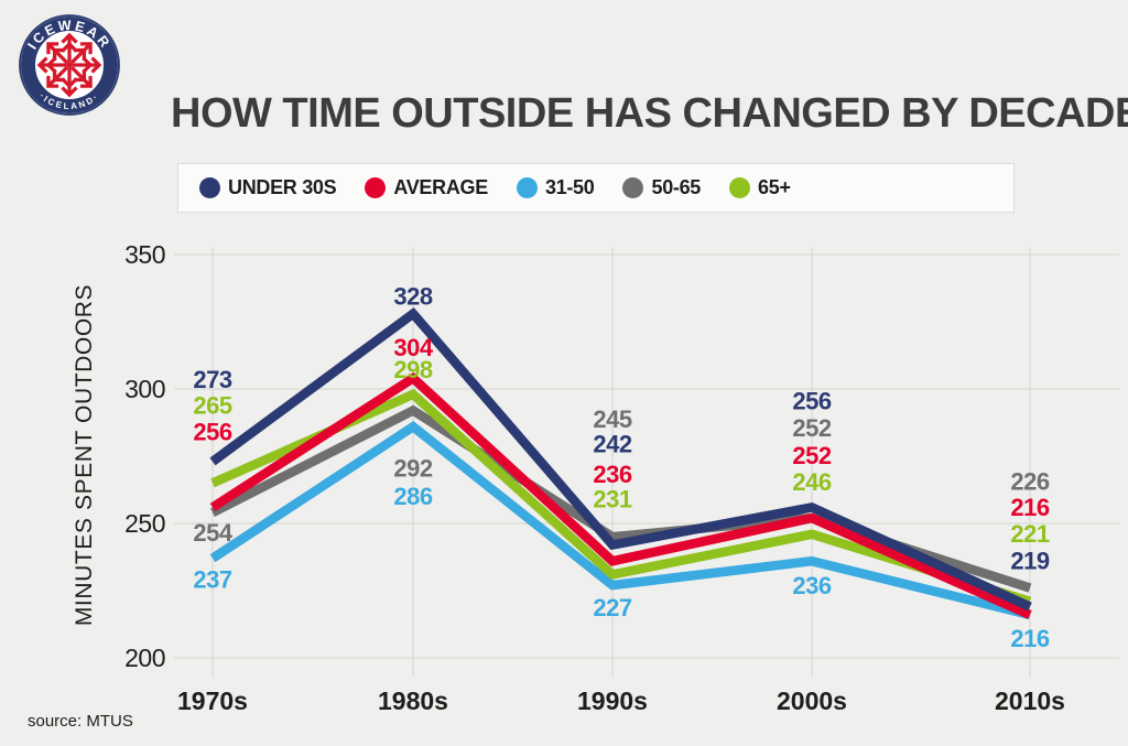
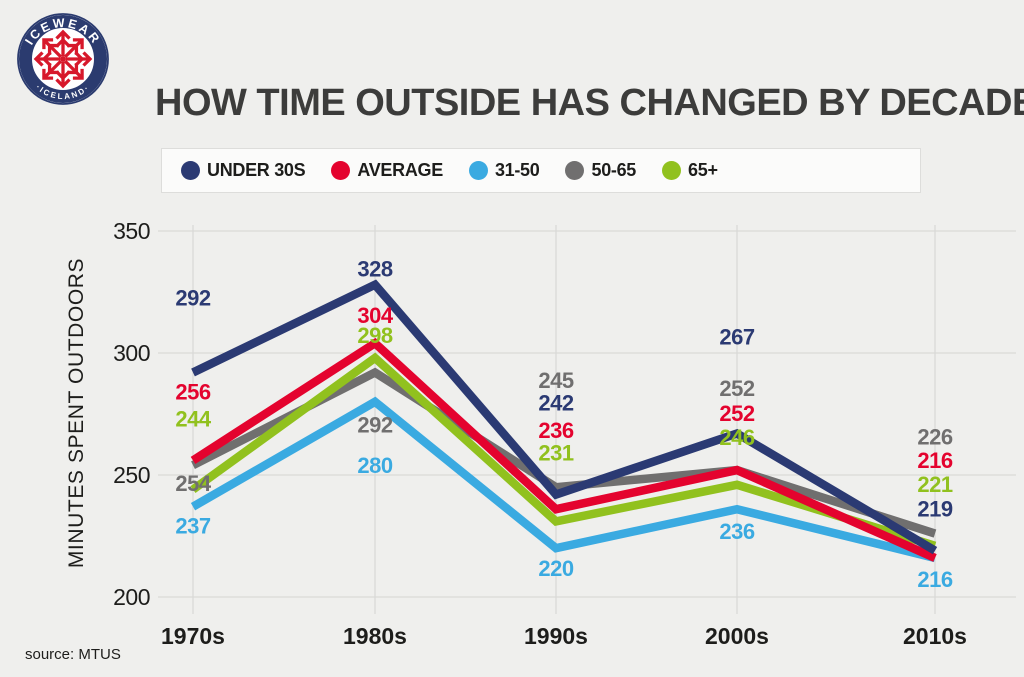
UNDER 30S/1970s: 273 -> 292
65+/1970s: 265 -> 244
31-50/1980s: 286 -> 280
31-50/1990s: 227 -> 220
UNDER 30S/2000s: 256 -> 267
